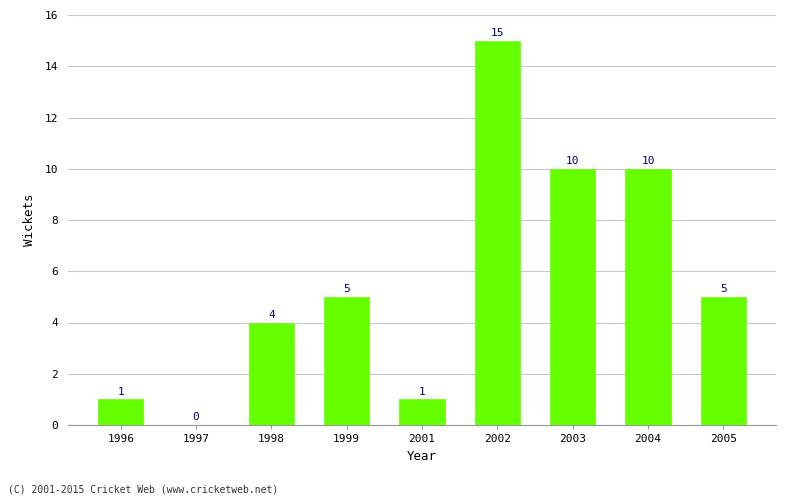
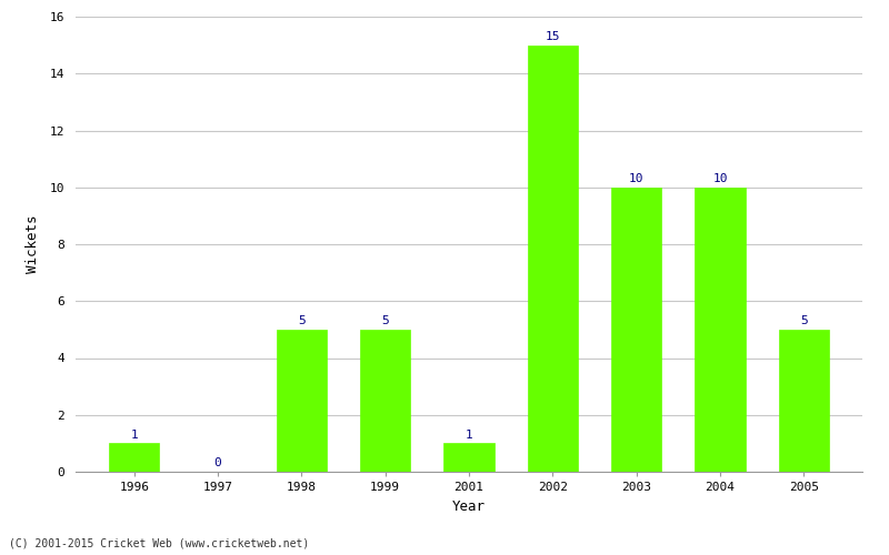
1998: 4 -> 5
